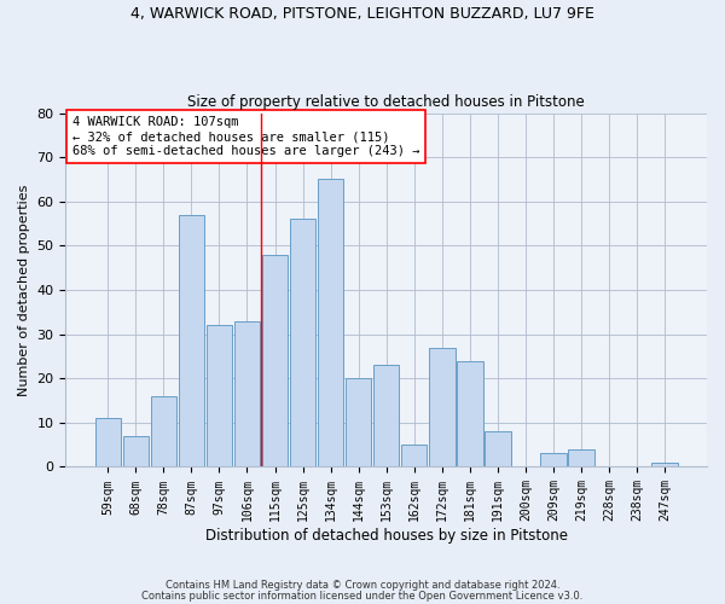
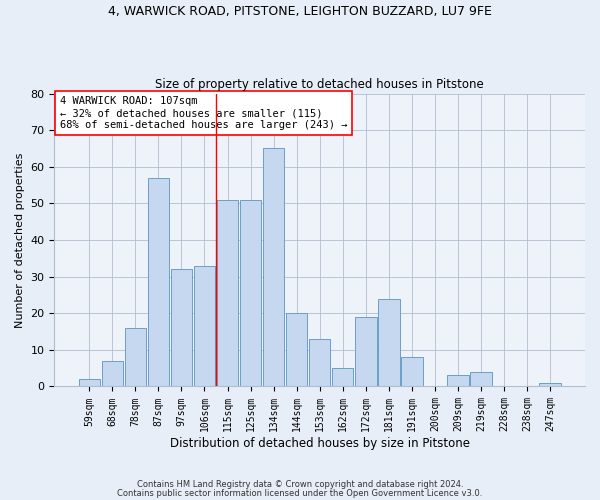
59sqm: 11 -> 2
115sqm: 48 -> 51
125sqm: 56 -> 51
153sqm: 23 -> 13
172sqm: 27 -> 19
